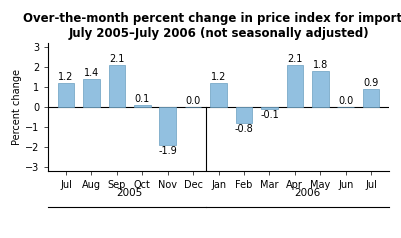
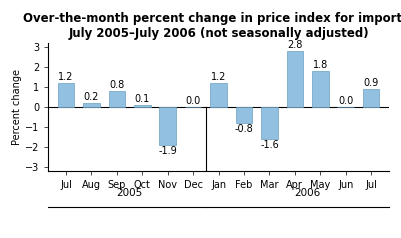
Aug: 1.4 -> 0.2
Sep: 2.1 -> 0.8
Mar: -0.1 -> -1.6
Apr: 2.1 -> 2.8
